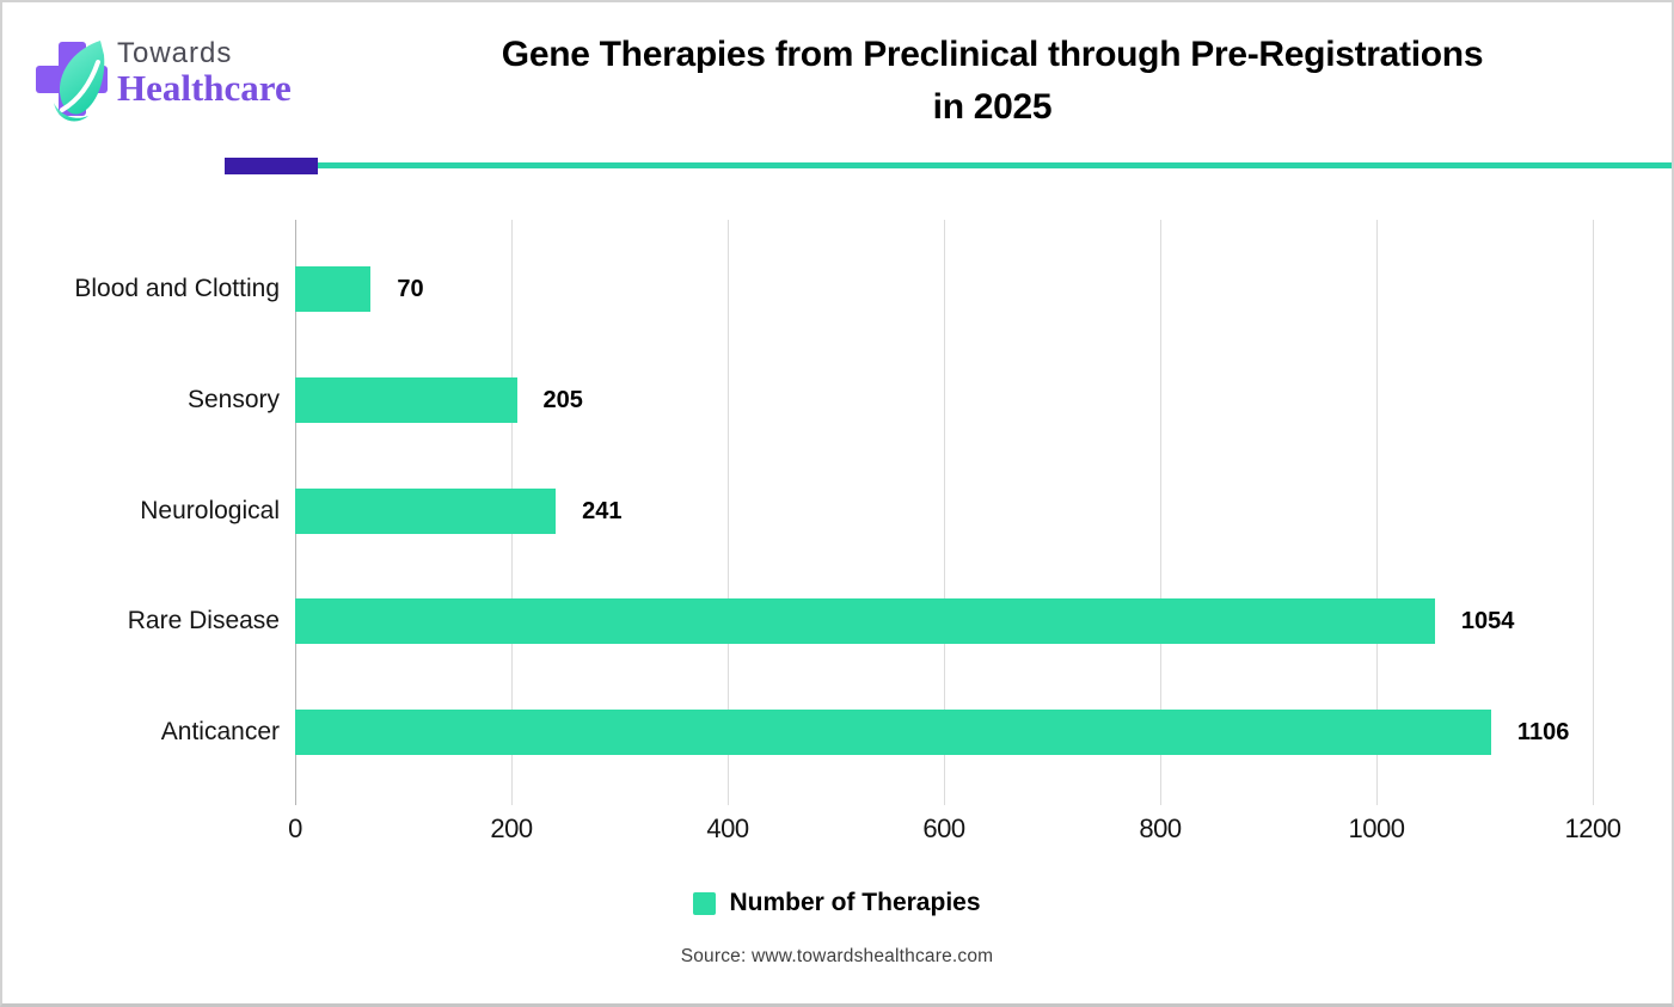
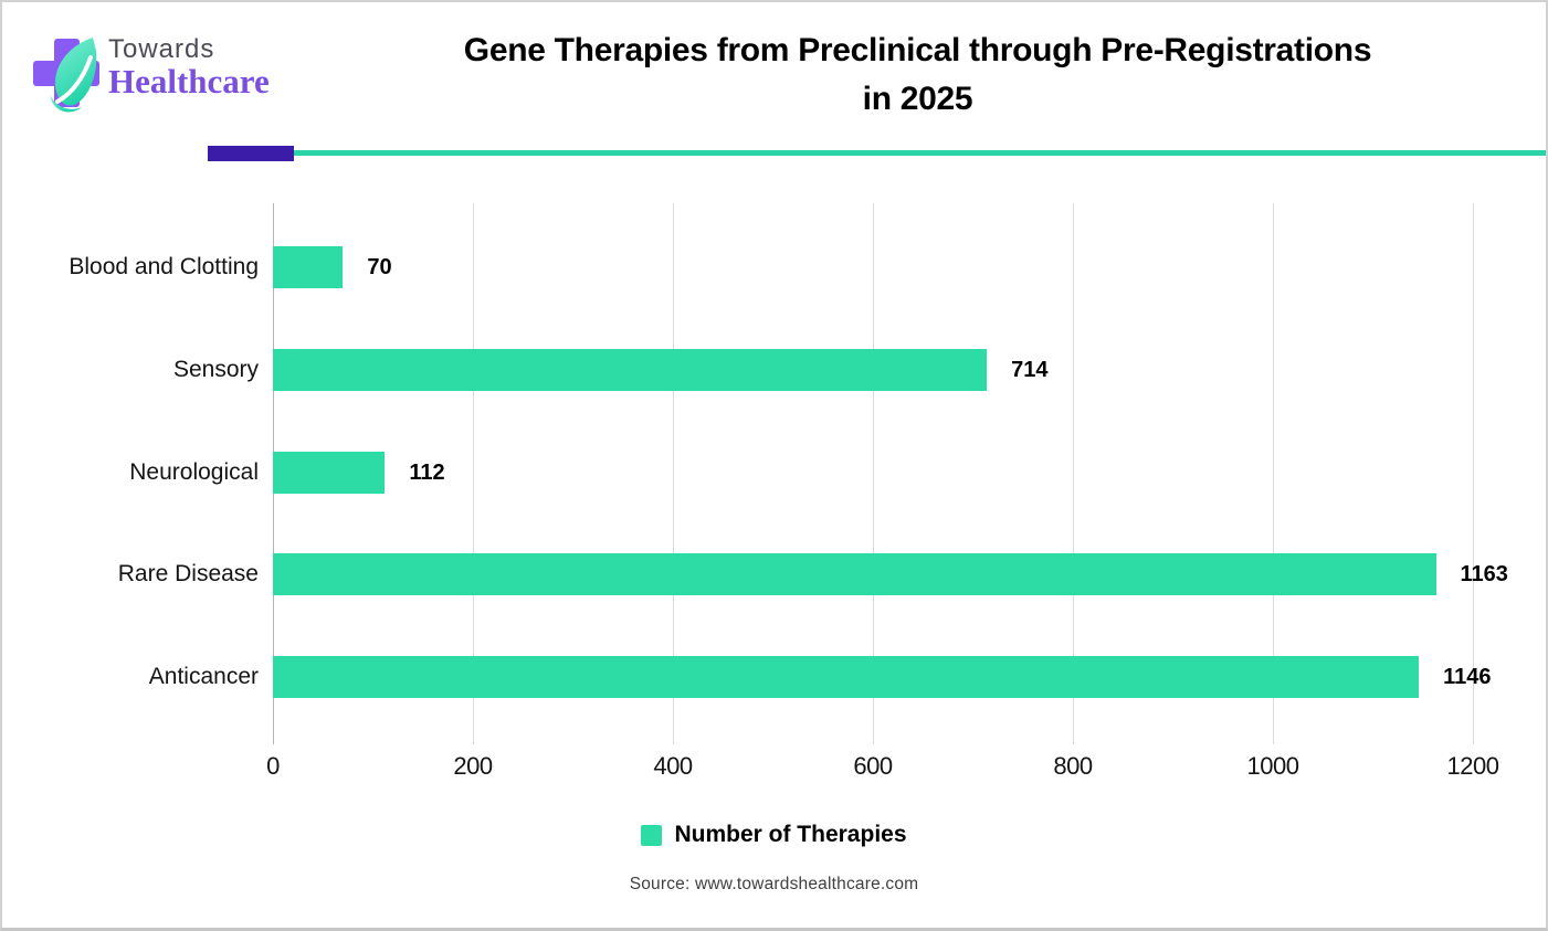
Sensory: 205 -> 714
Neurological: 241 -> 112
Rare Disease: 1054 -> 1163
Anticancer: 1106 -> 1146
